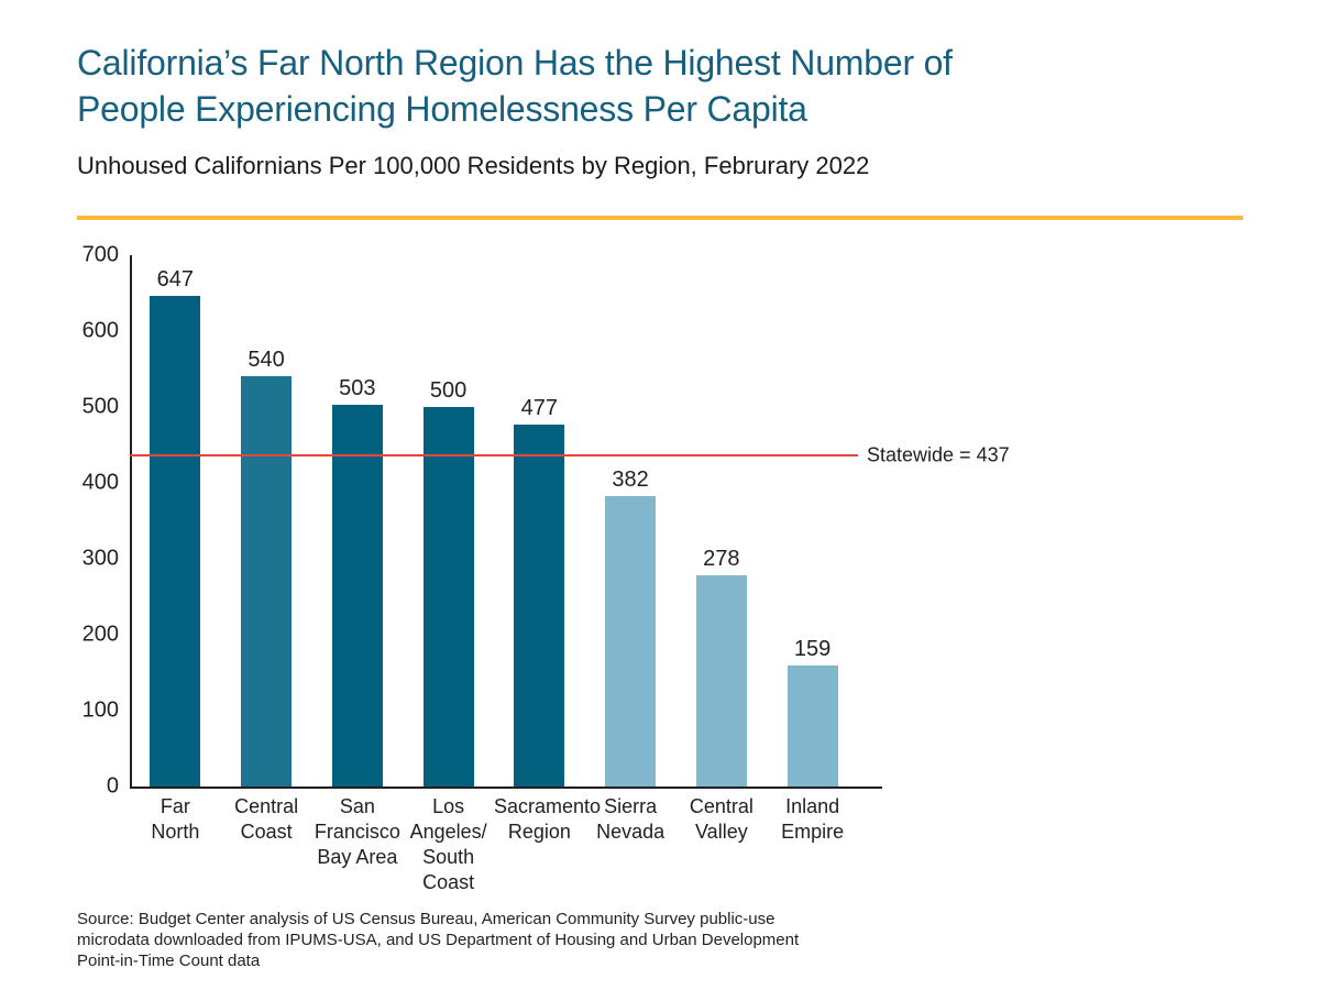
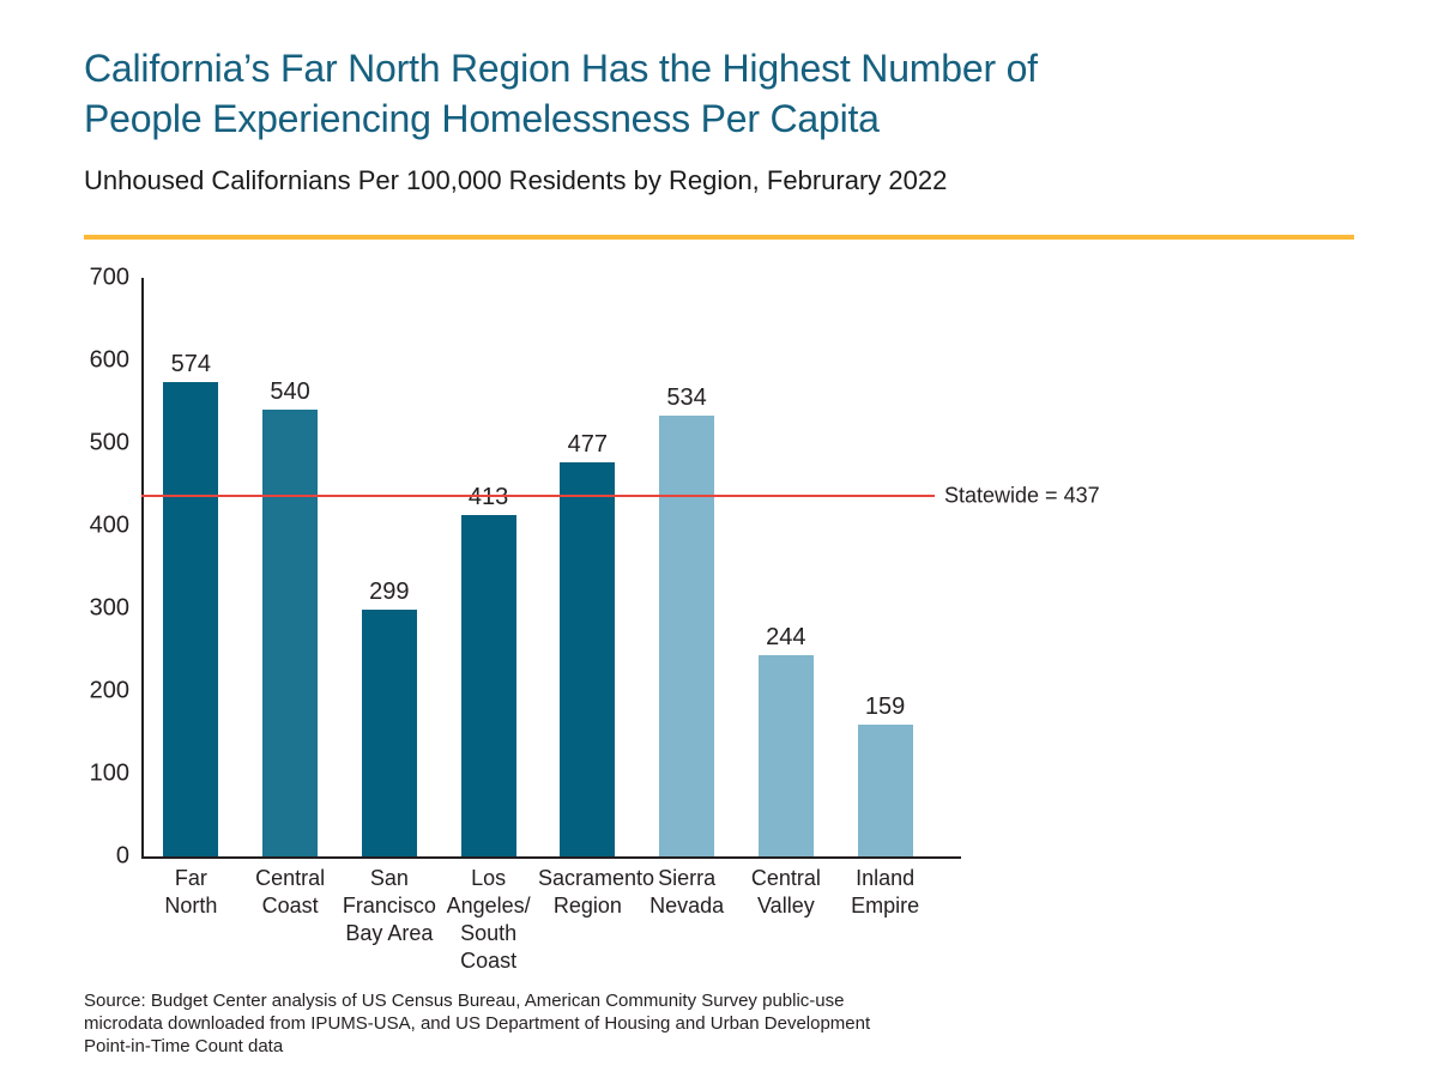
Far North: 647 -> 574
San Francisco Bay Area: 503 -> 299
Los Angeles/ South Coast: 500 -> 413
Sierra Nevada: 382 -> 534
Central Valley: 278 -> 244
